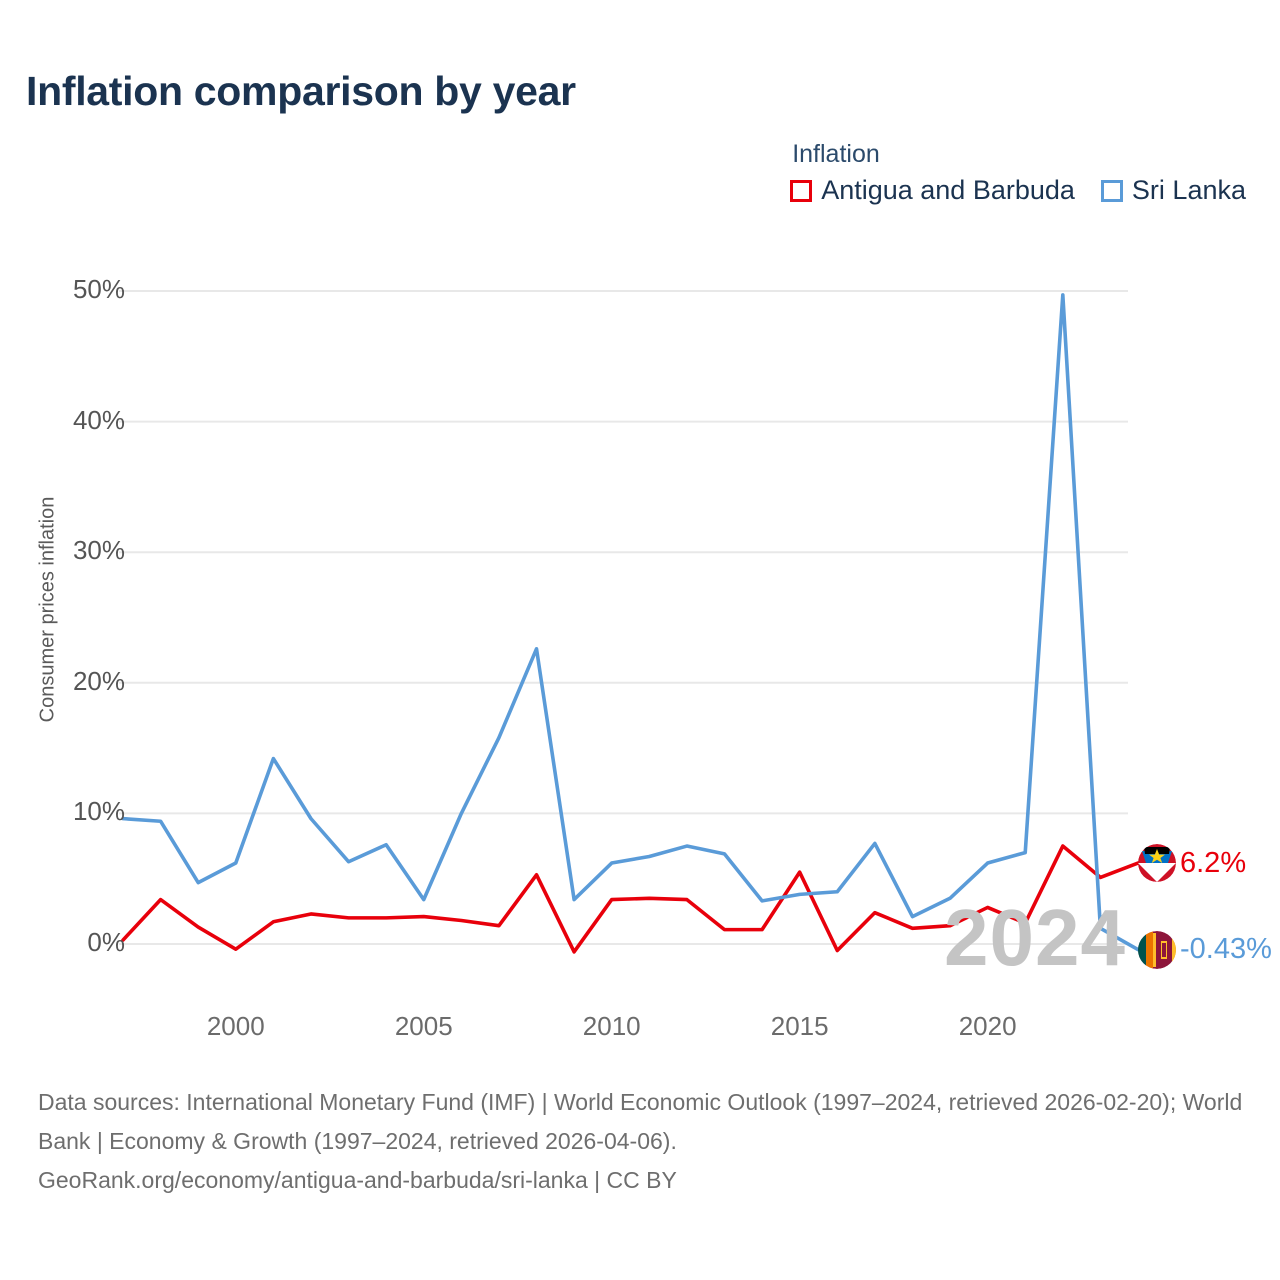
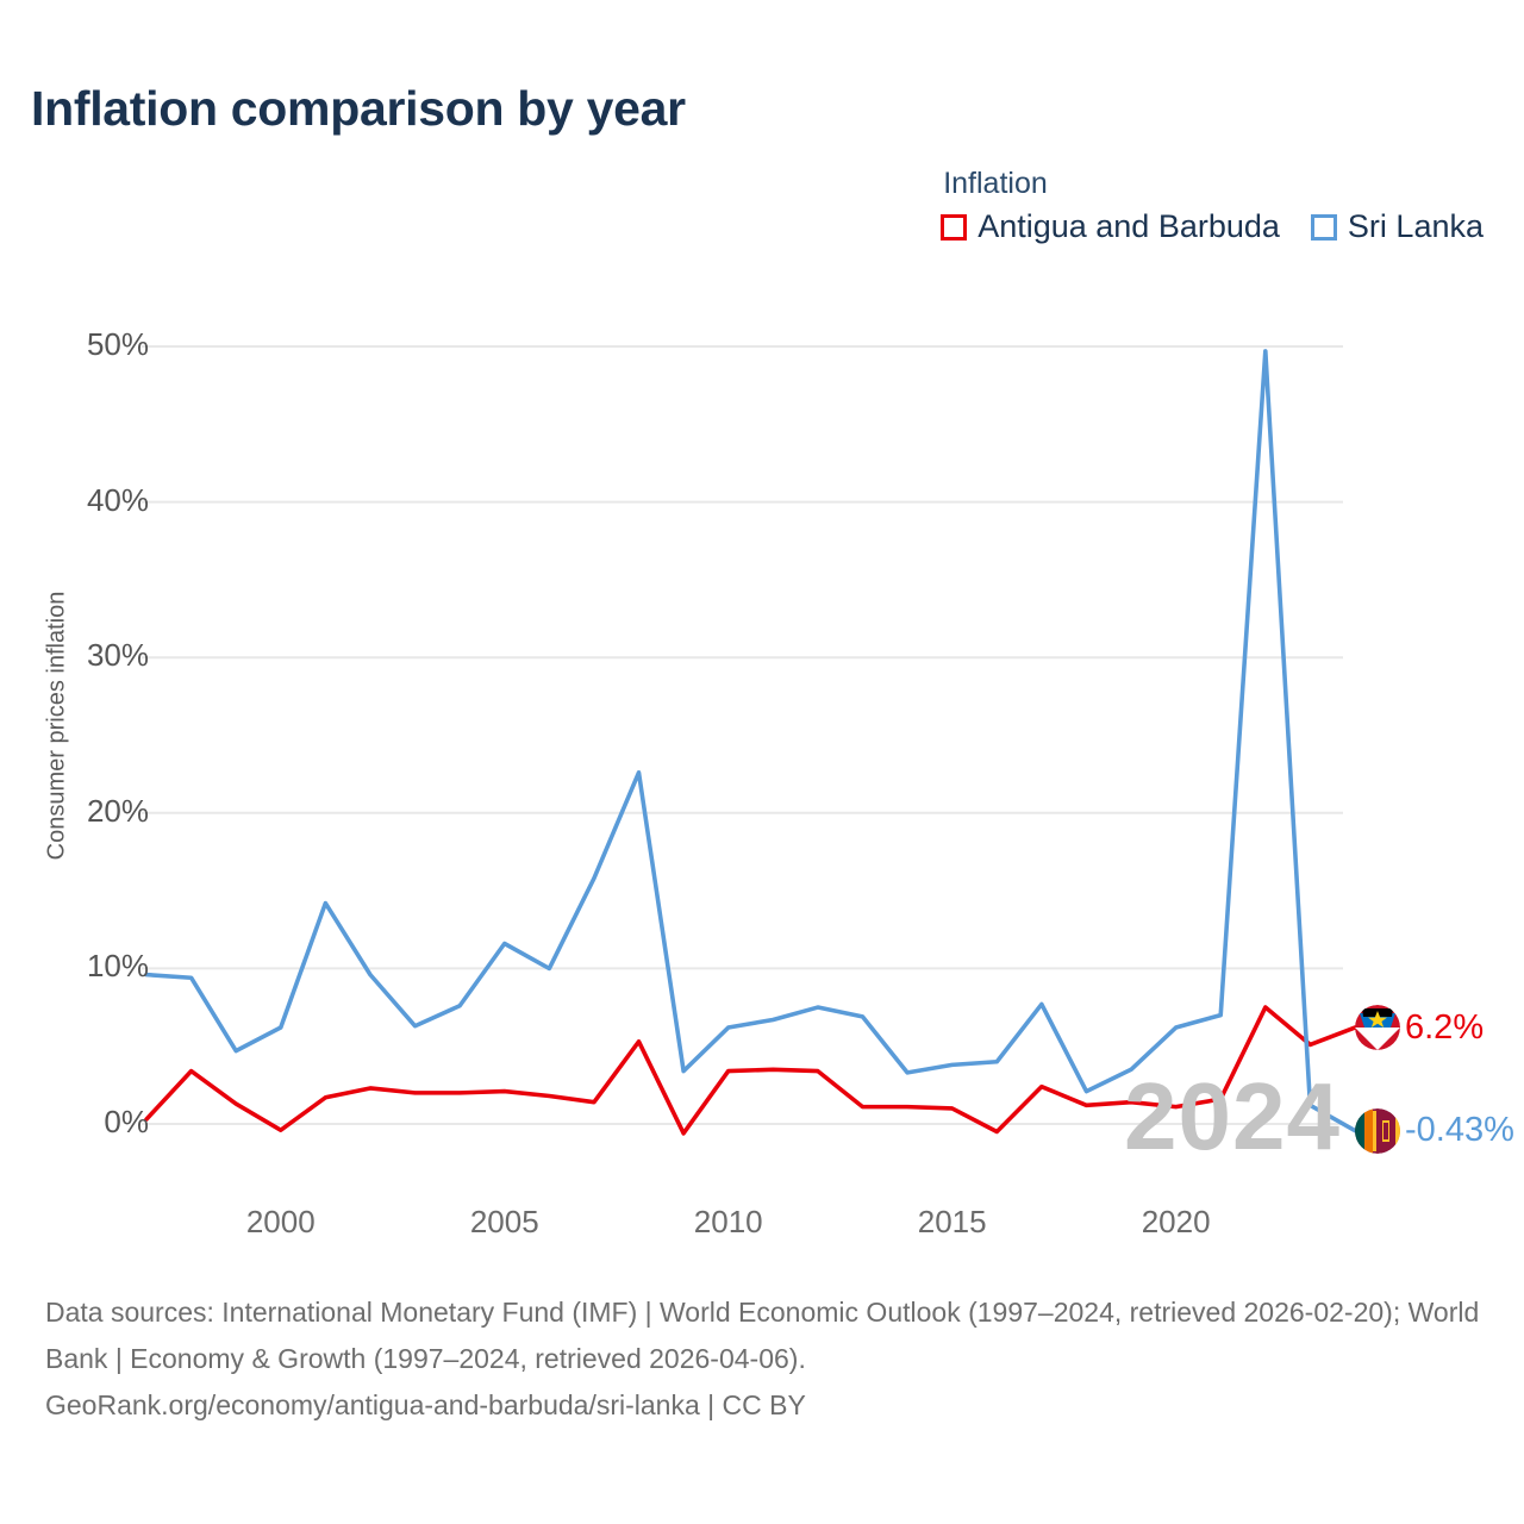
Sri Lanka/2005: 3.4% -> 11.6%
Antigua and Barbuda/2015: 5.5% -> 1.0%
Antigua and Barbuda/2020: 2.8% -> 1.1%
